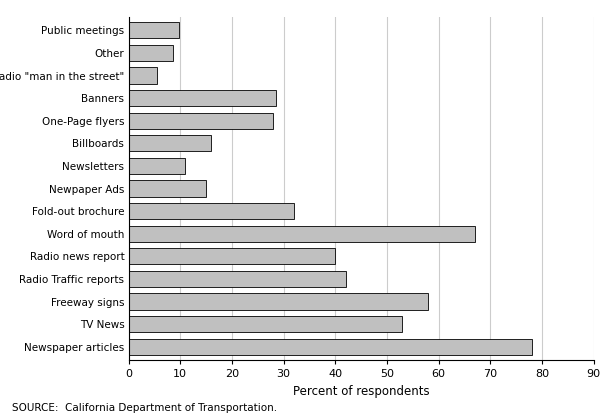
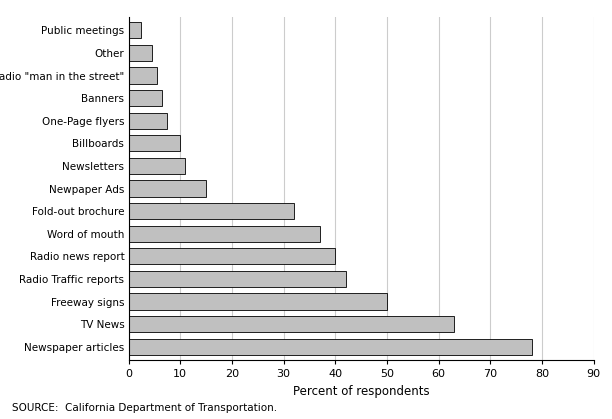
Public meetings: 9.8 -> 2.5
Other: 8.6 -> 4.5
Banners: 28.6 -> 6.5
One-Page flyers: 28.0 -> 7.5
Billboards: 16.0 -> 10.0
Word of mouth: 67.0 -> 37.0
Freeway signs: 58.0 -> 50.0
TV News: 53.0 -> 63.0
